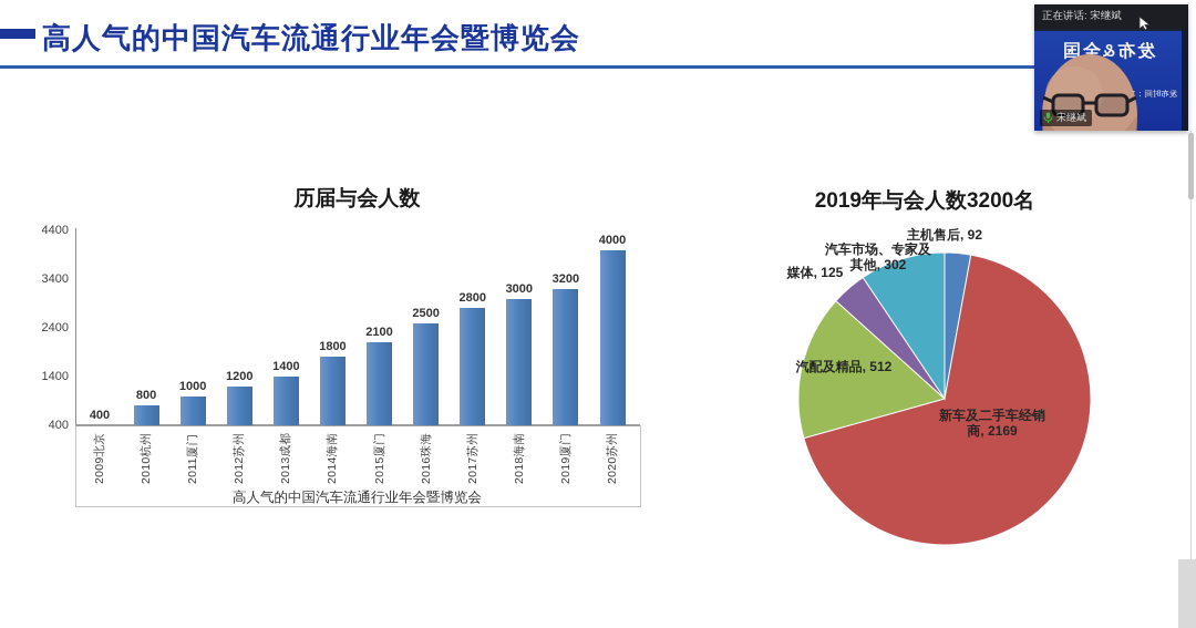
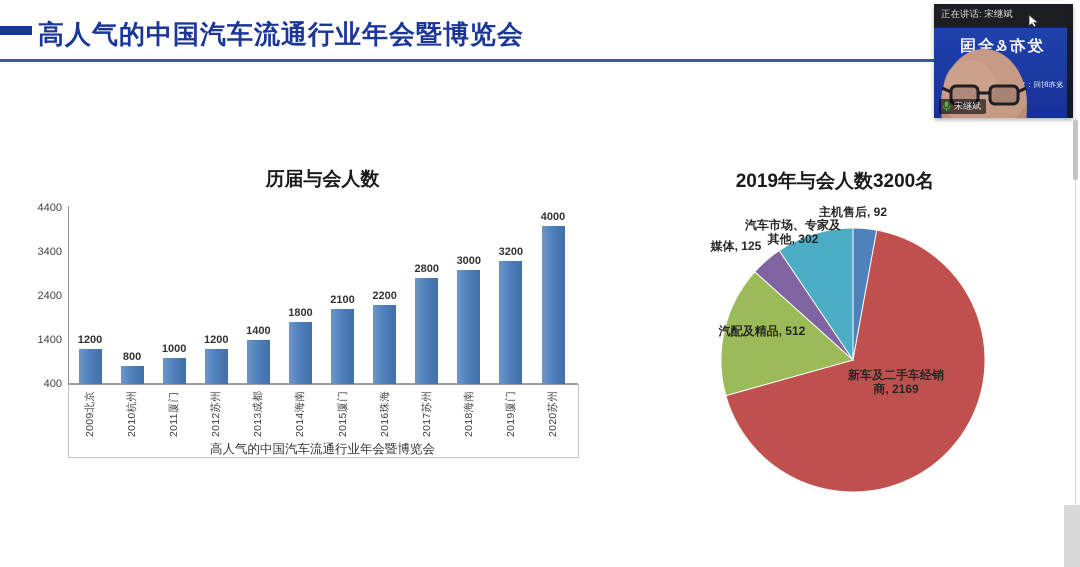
历届与会人数/2009北京: 400 -> 1200
历届与会人数/2016珠海: 2500 -> 2200
